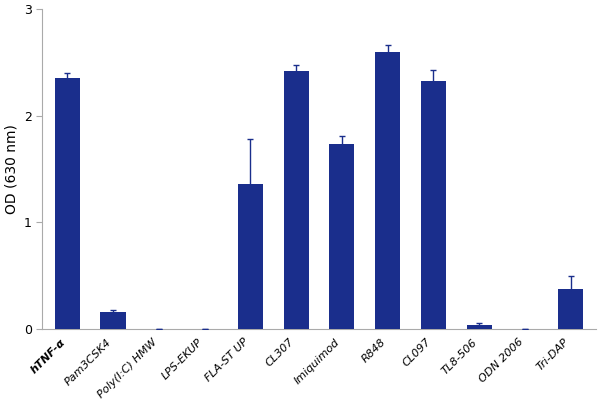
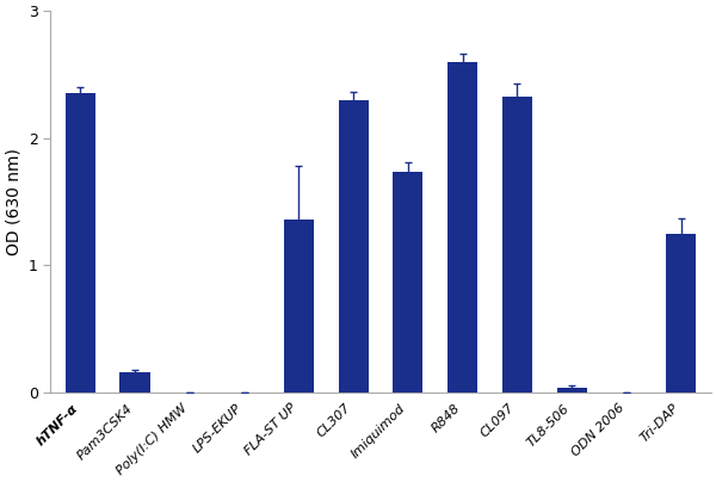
CL307: 2.42 -> 2.30
Tri-DAP: 0.38 -> 1.25
